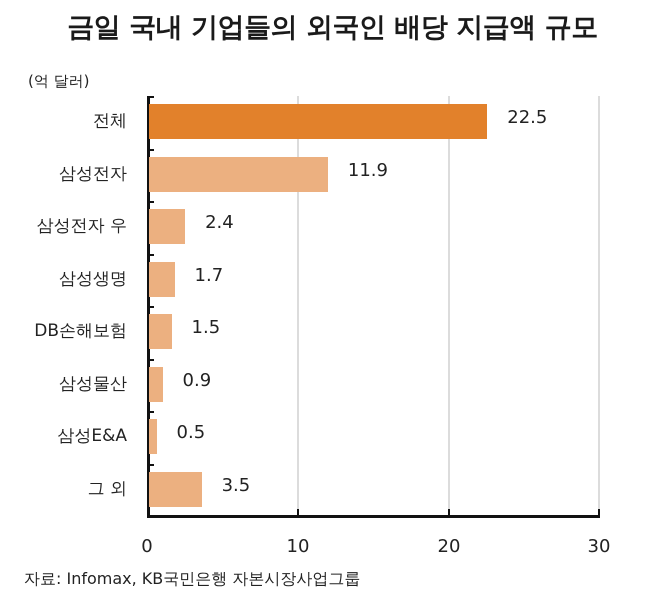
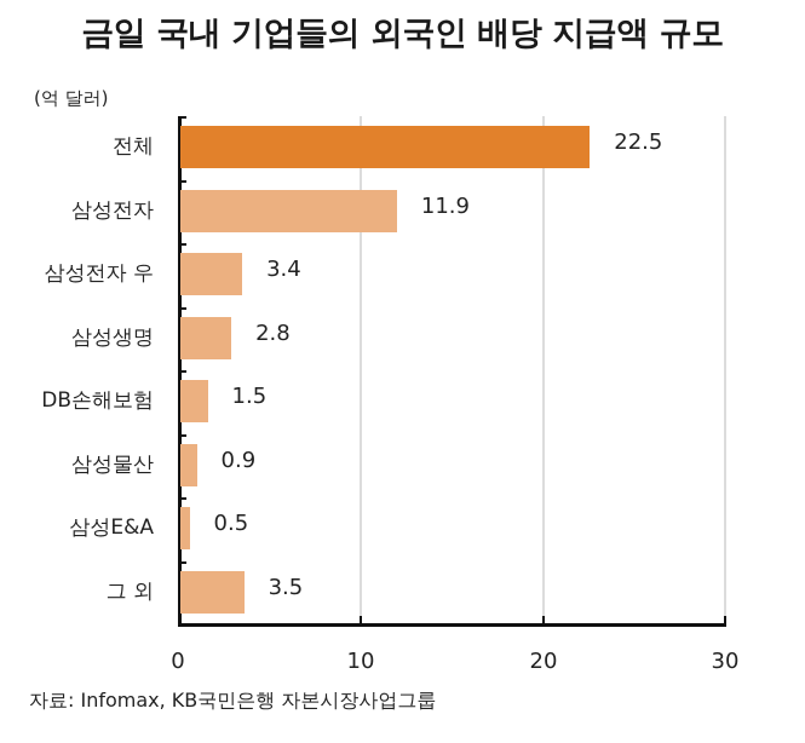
삼성전자 우: 2.4 -> 3.4
삼성생명: 1.7 -> 2.8
